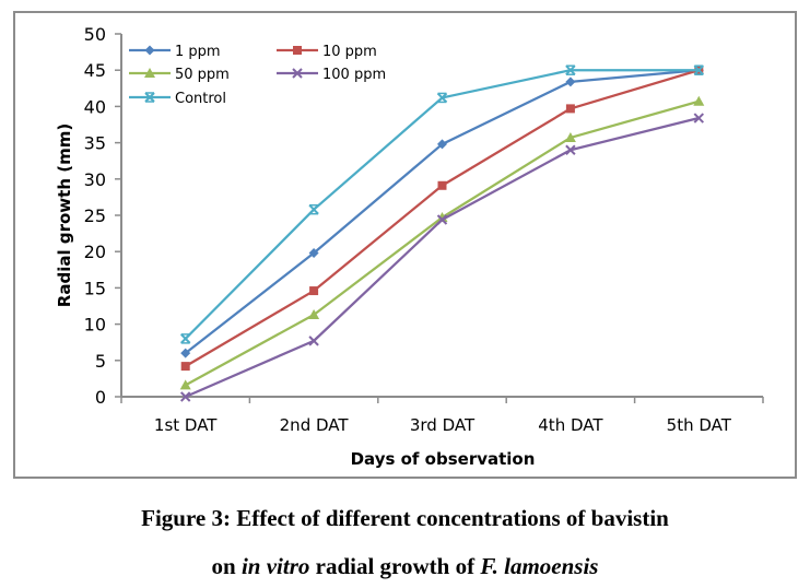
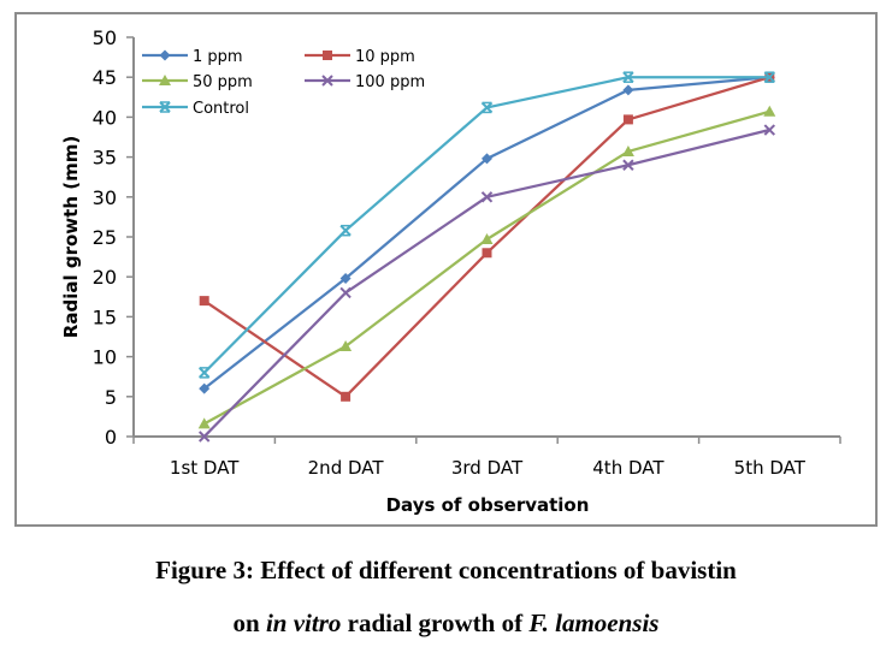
10 ppm/1st DAT: 4 -> 17
10 ppm/2nd DAT: 15 -> 5
100 ppm/2nd DAT: 8 -> 18
10 ppm/3rd DAT: 29 -> 23
100 ppm/3rd DAT: 24 -> 30
